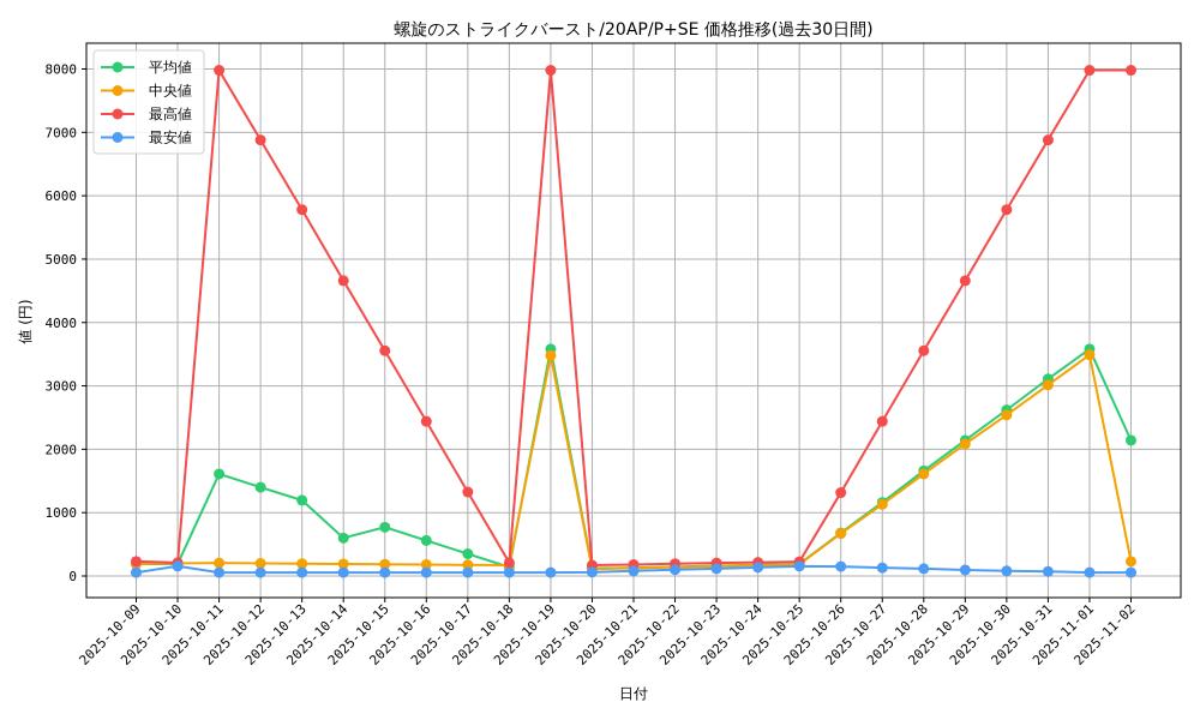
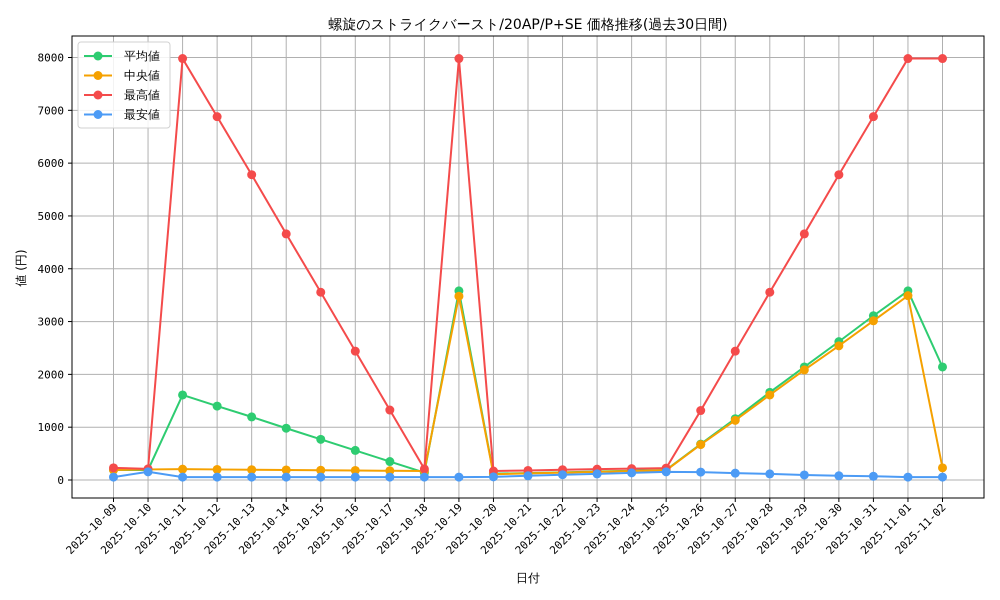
平均値/2025-10-14: 600 -> 1000
